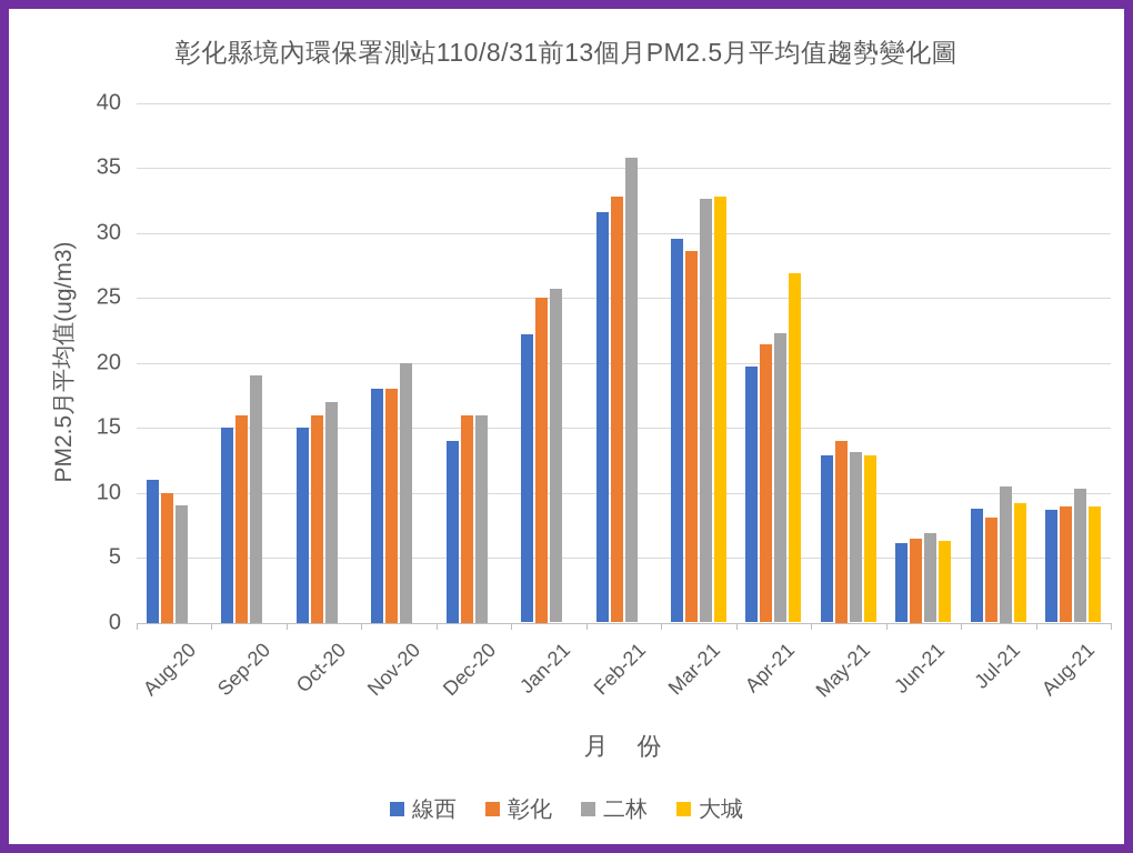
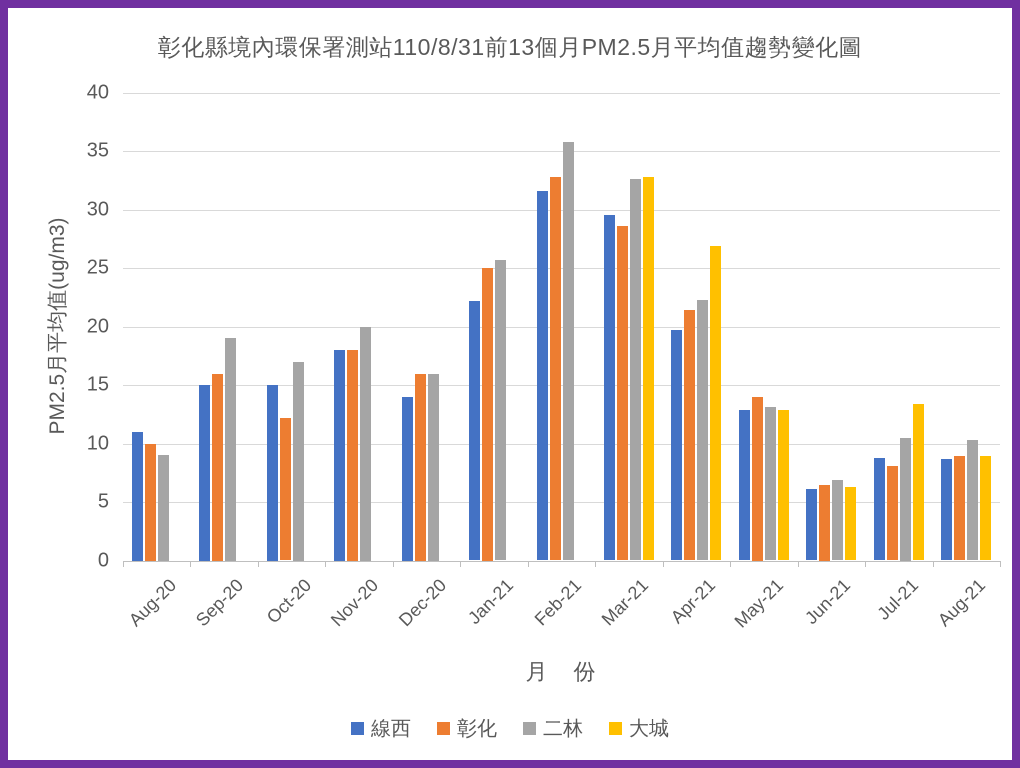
彰化/Oct-20: 16.0 -> 12.2
大城/Jul-21: 9.2 -> 13.4
